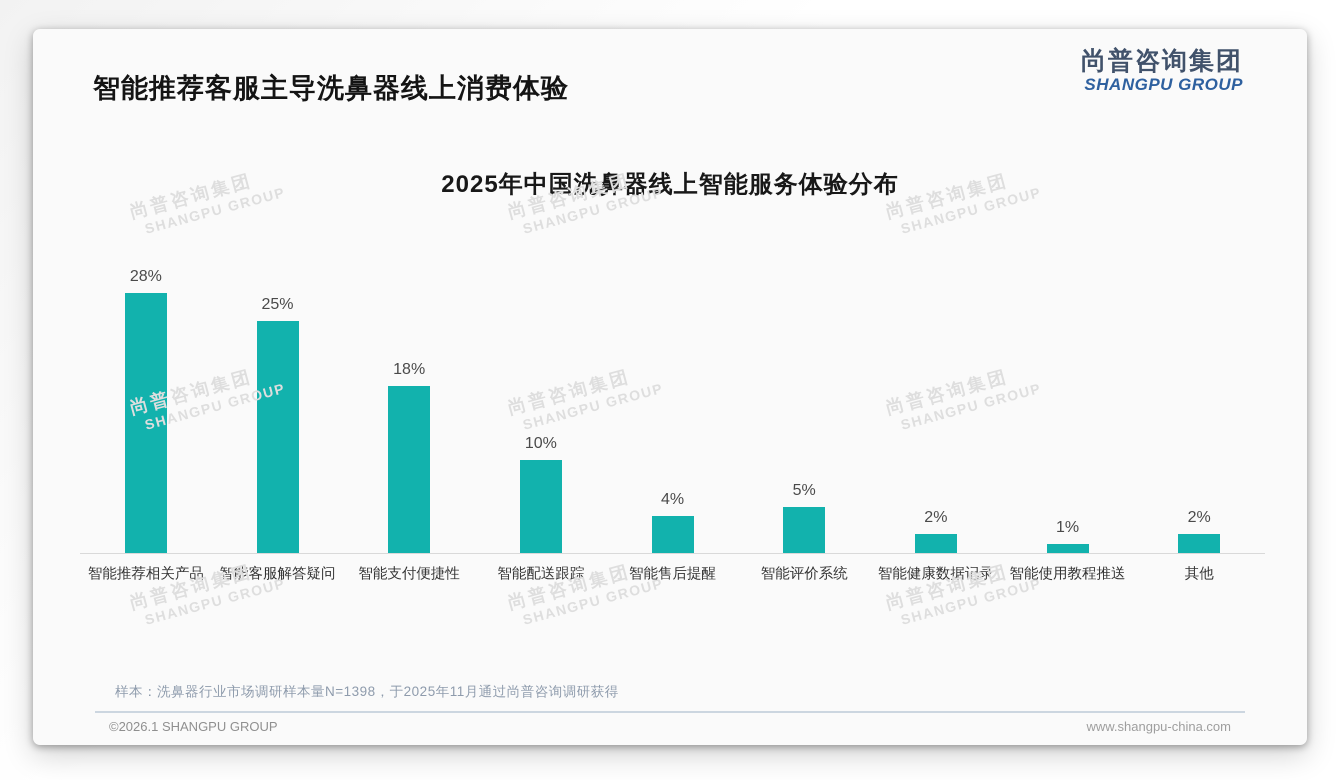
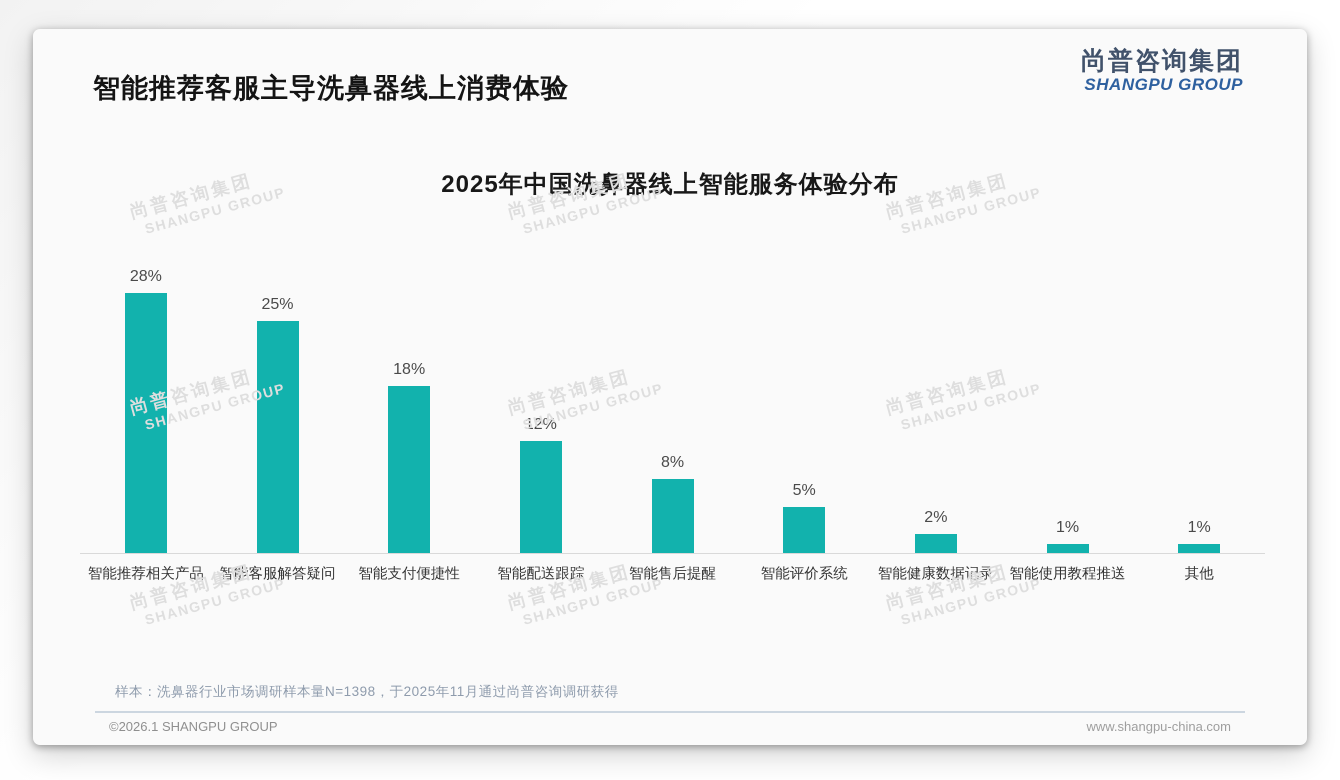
智能配送跟踪: 10% -> 12%
智能售后提醒: 4% -> 8%
其他: 2% -> 1%
